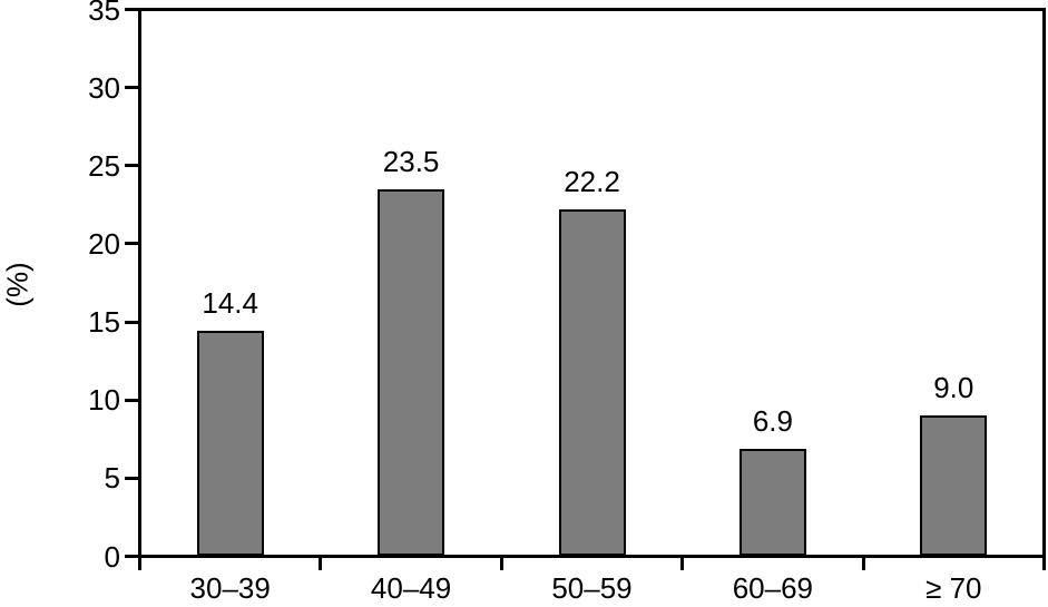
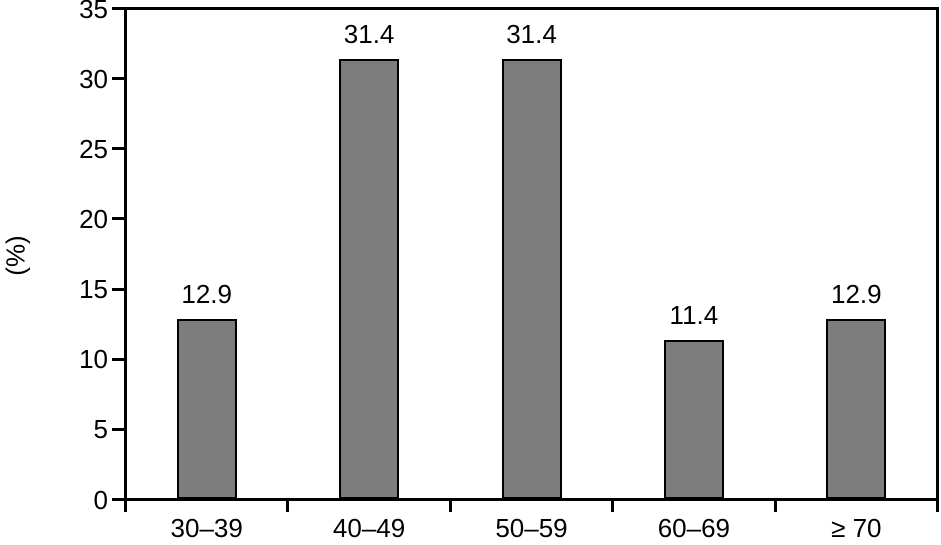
30–39: 14.4 -> 12.9
40–49: 23.5 -> 31.4
50–59: 22.2 -> 31.4
60–69: 6.9 -> 11.4
≥ 70: 9.0 -> 12.9
